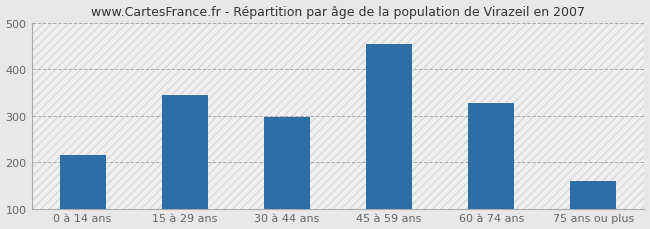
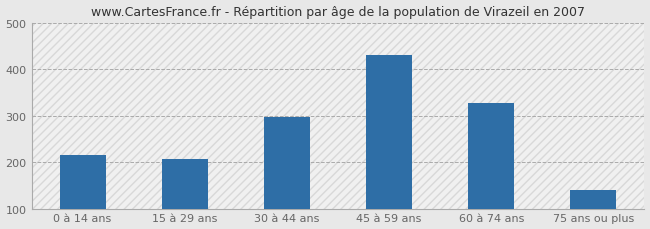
15 à 29 ans: 345 -> 207
45 à 59 ans: 455 -> 430
75 ans ou plus: 160 -> 140
